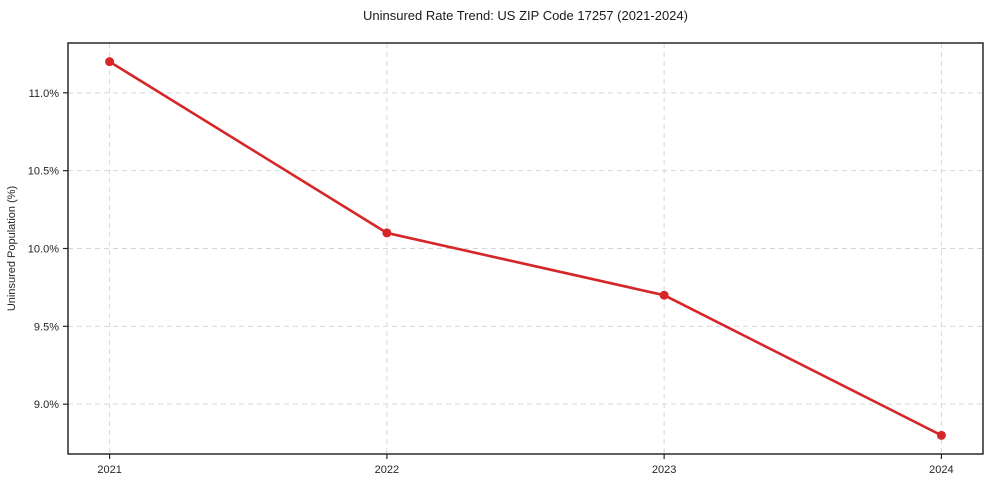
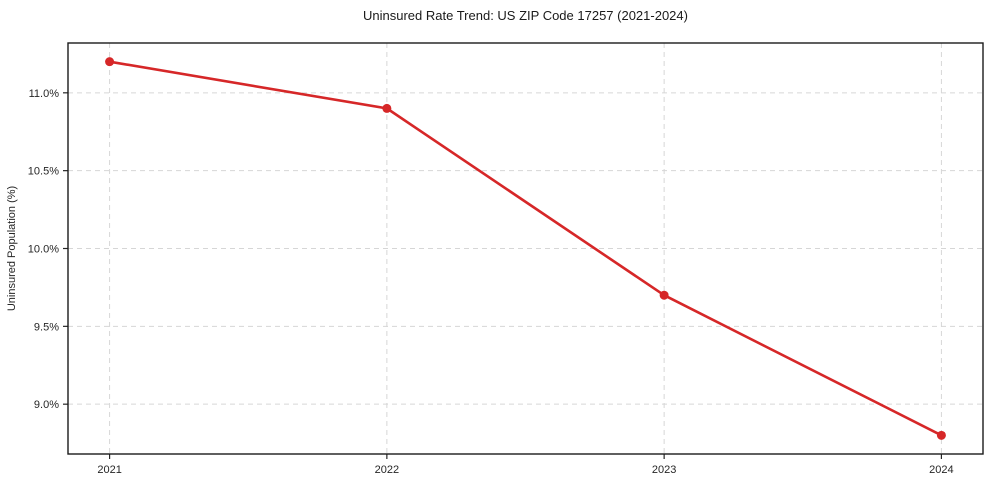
2022: 10.1% -> 10.9%
